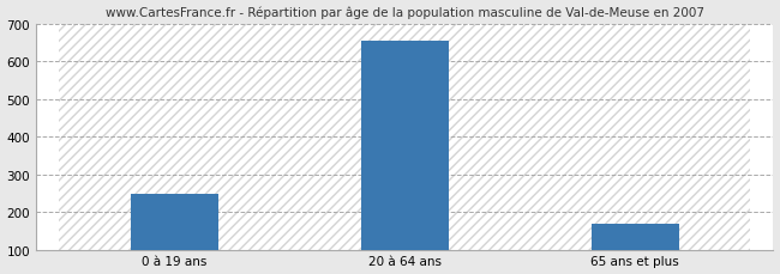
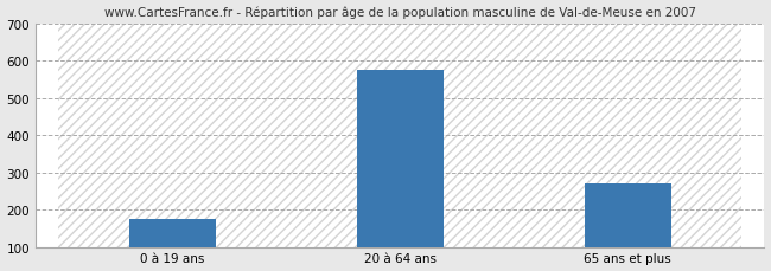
0 à 19 ans: 247 -> 175
20 à 64 ans: 655 -> 575
65 ans et plus: 168 -> 270
